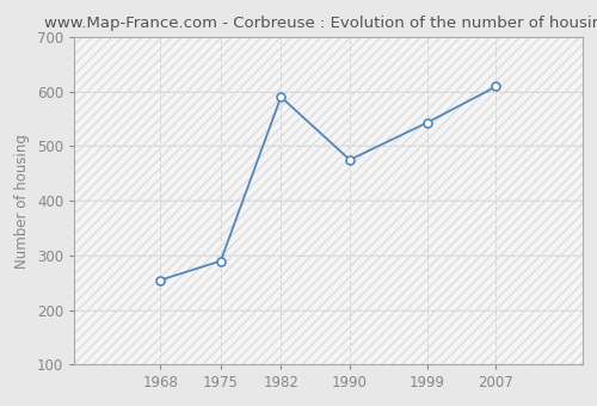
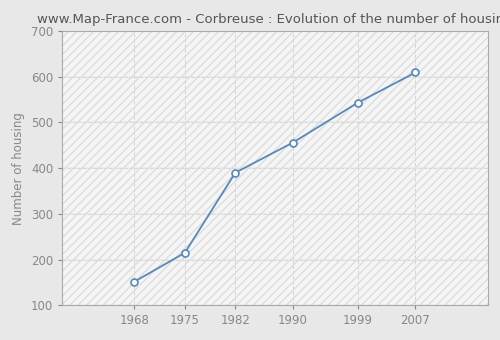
1968: 255 -> 152
1975: 290 -> 215
1982: 590 -> 390
1990: 475 -> 456
